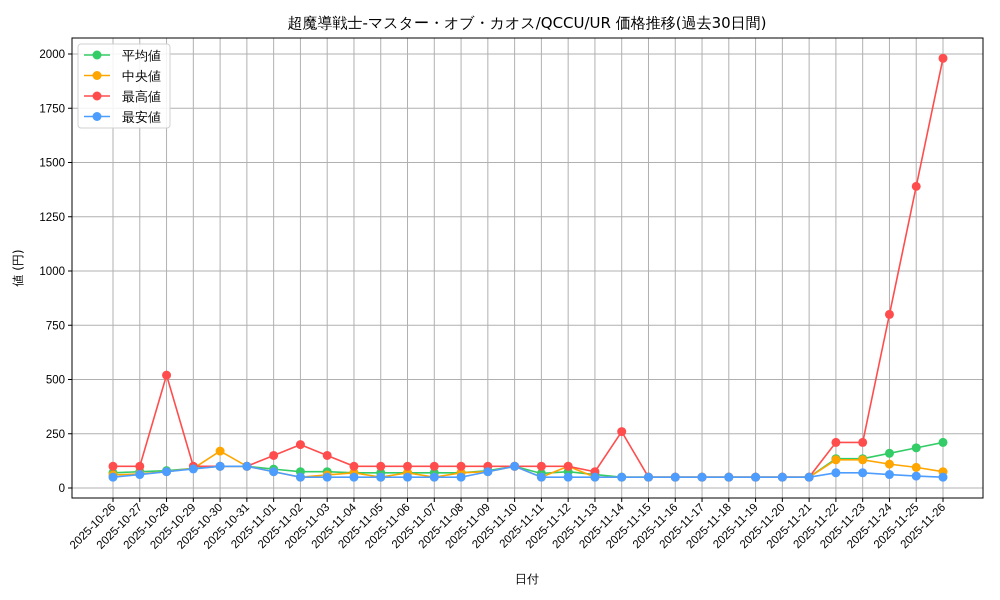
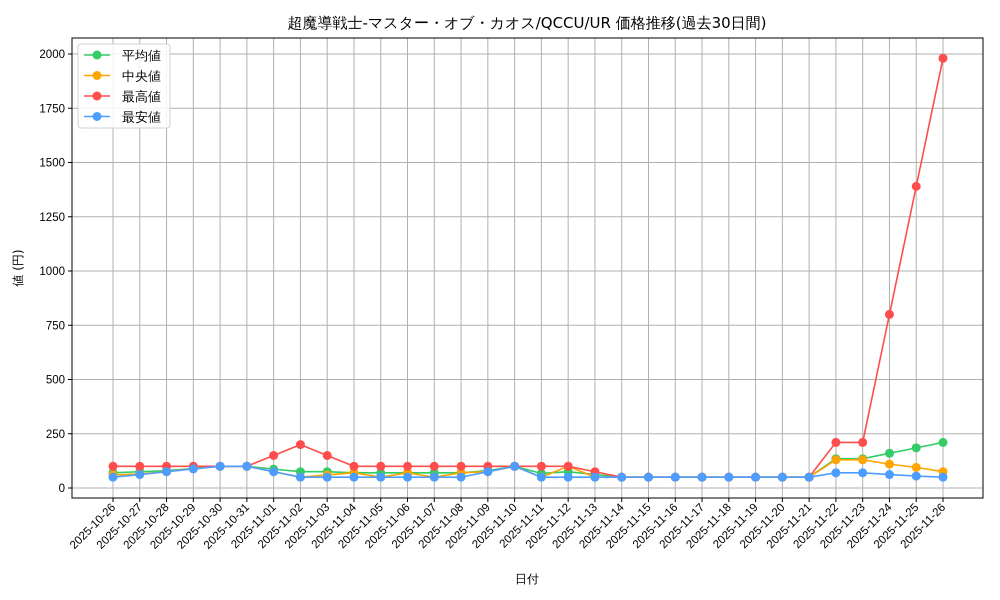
最高値/2025-10-28: 520 -> 100
中央値/2025-10-30: 170 -> 100
最高値/2025-11-14: 260 -> 50
